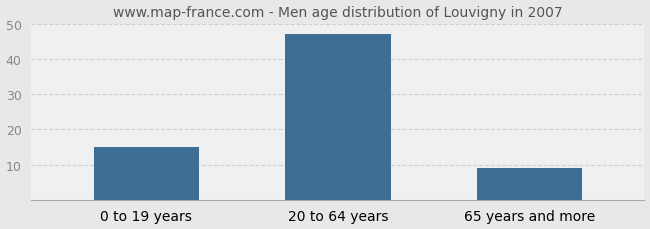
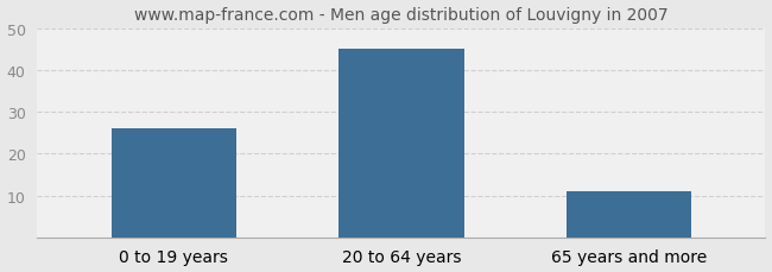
0 to 19 years: 15 -> 26
20 to 64 years: 47 -> 45
65 years and more: 9 -> 11
